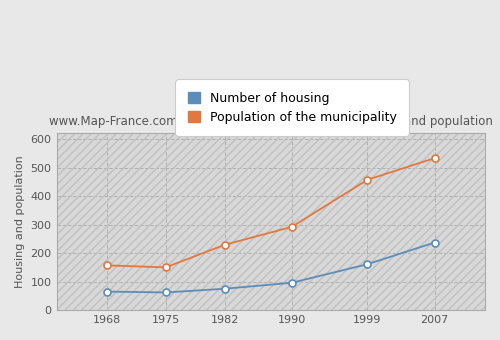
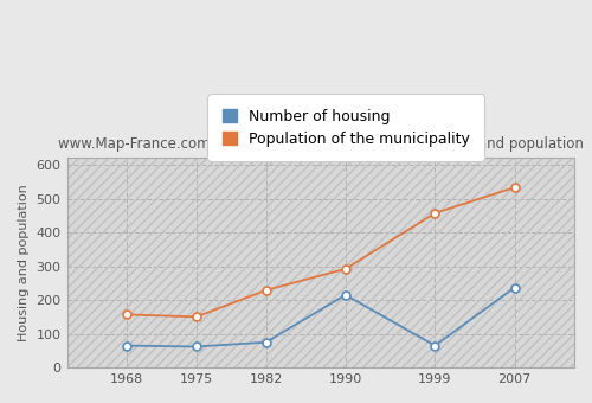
Number of housing/1990: 96 -> 215
Number of housing/1999: 161 -> 65
